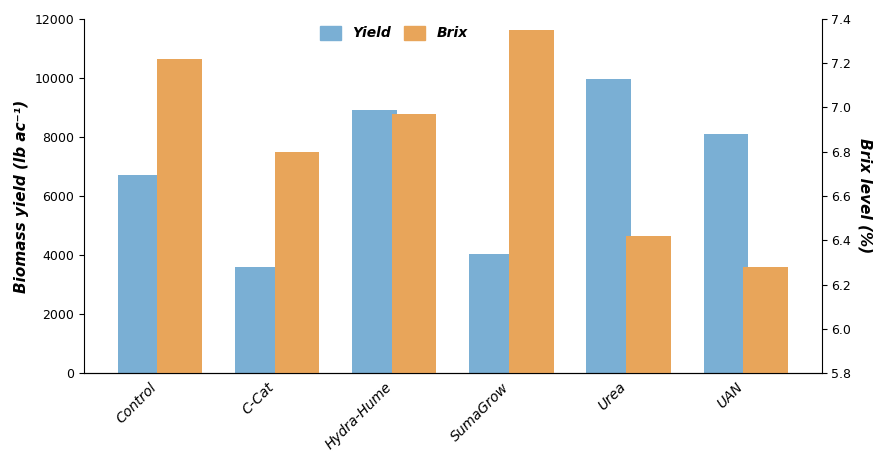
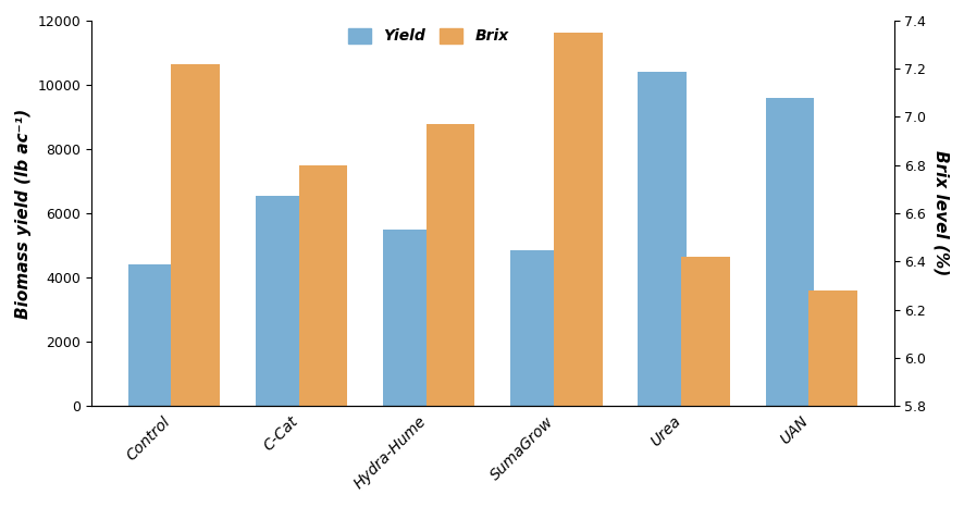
Yield/Control: 6700 -> 4400
Yield/C-Cat: 3600 -> 6550
Yield/Hydra-Hume: 8900 -> 5500
Yield/SumaGrow: 4050 -> 4850
Yield/Urea: 9950 -> 10400
Yield/UAN: 8100 -> 9600
